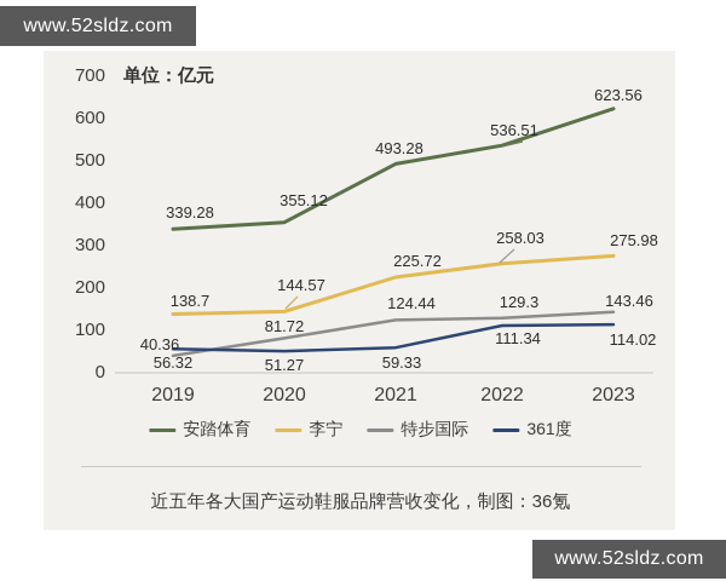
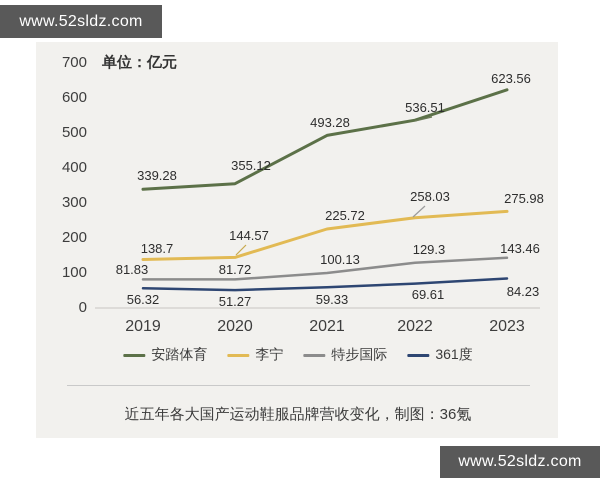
特步国际/2019: 40.36 -> 81.83
特步国际/2021: 124.44 -> 100.13
361度/2022: 111.34 -> 69.61
361度/2023: 114.02 -> 84.23
